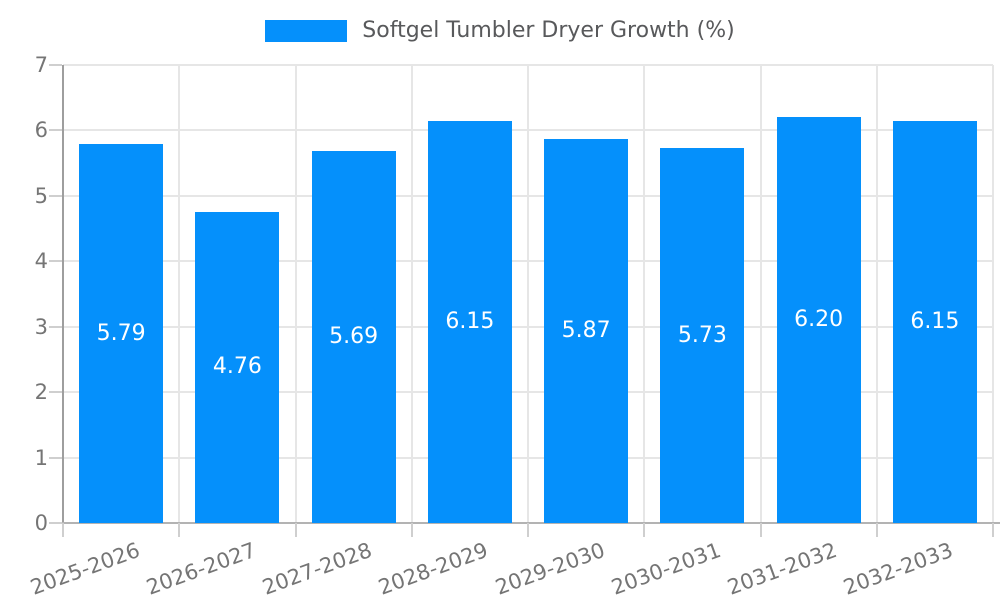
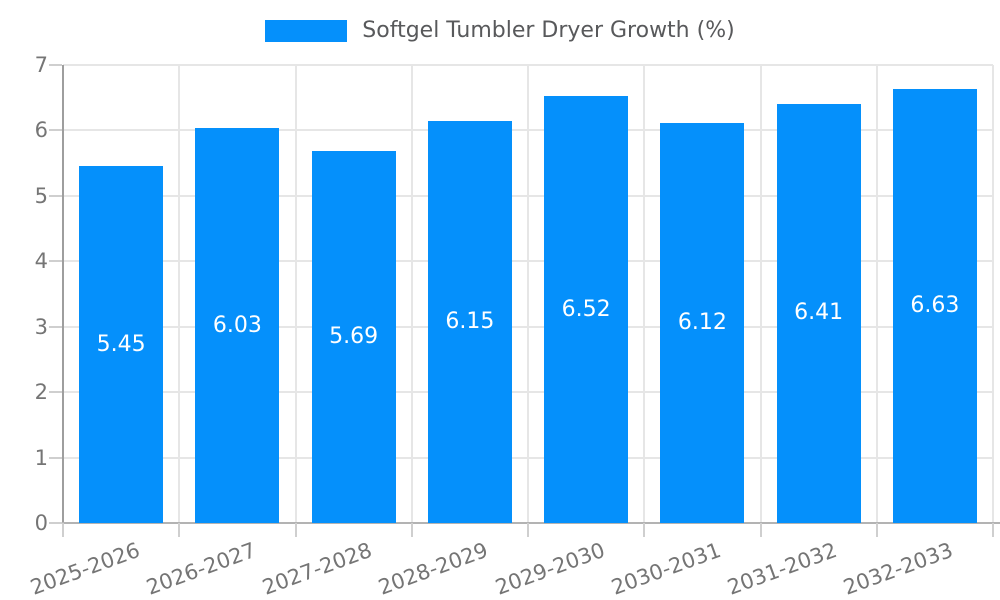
2025-2026: 5.79 -> 5.45
2026-2027: 4.76 -> 6.03
2029-2030: 5.87 -> 6.52
2030-2031: 5.73 -> 6.12
2031-2032: 6.20 -> 6.41
2032-2033: 6.15 -> 6.63
